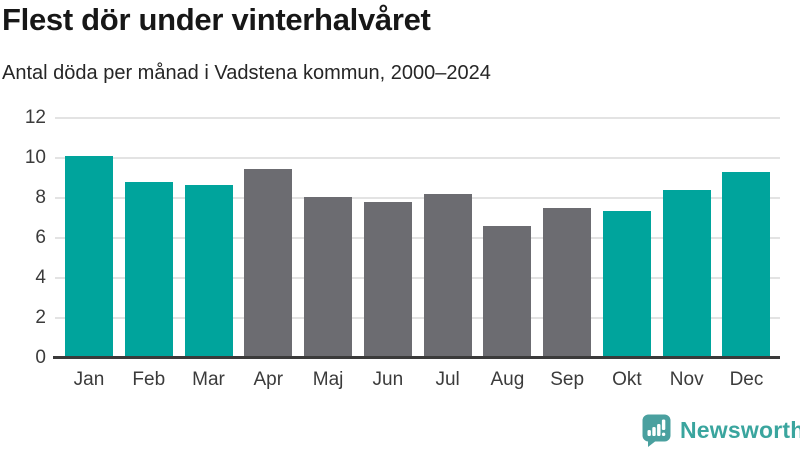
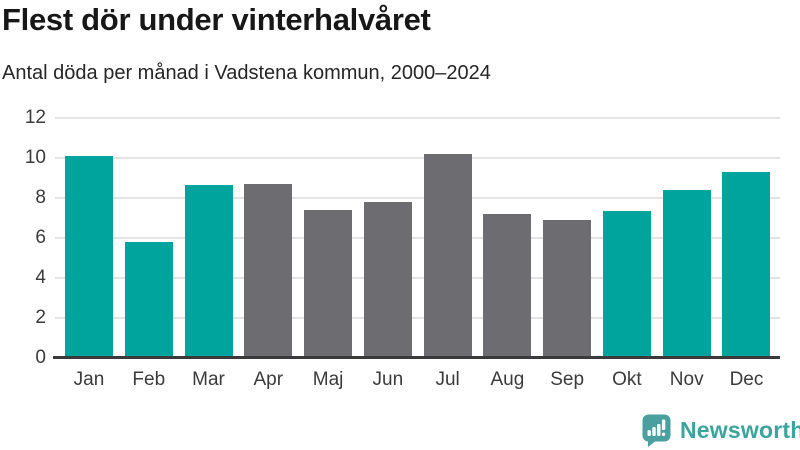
Feb: 8.8 -> 5.8
Apr: 9.4 -> 8.7
Maj: 8.1 -> 7.4
Jul: 8.2 -> 10.2
Aug: 6.6 -> 7.2
Sep: 7.5 -> 6.9
